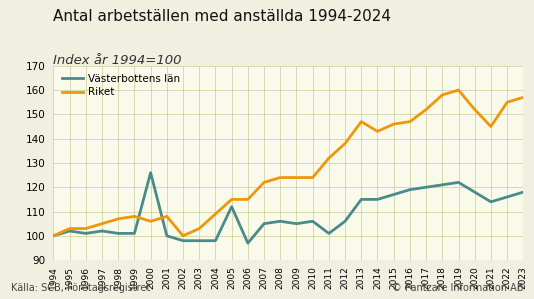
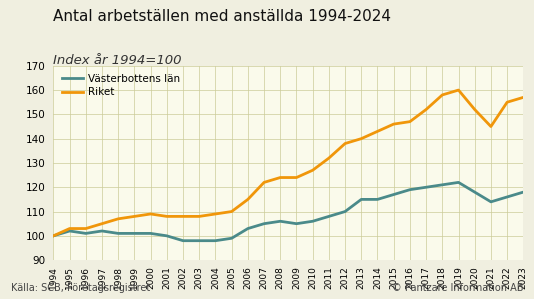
Västerbottens län/2000: 126 -> 101
Riket/2000: 106 -> 109
Riket/2002: 100 -> 108
Riket/2003: 103 -> 108
Västerbottens län/2005: 112 -> 99
Riket/2005: 115 -> 110
Västerbottens län/2006: 97 -> 103
Riket/2010: 124 -> 127
Västerbottens län/2011: 101 -> 108
Västerbottens län/2012: 106 -> 110
Riket/2013: 147 -> 140
